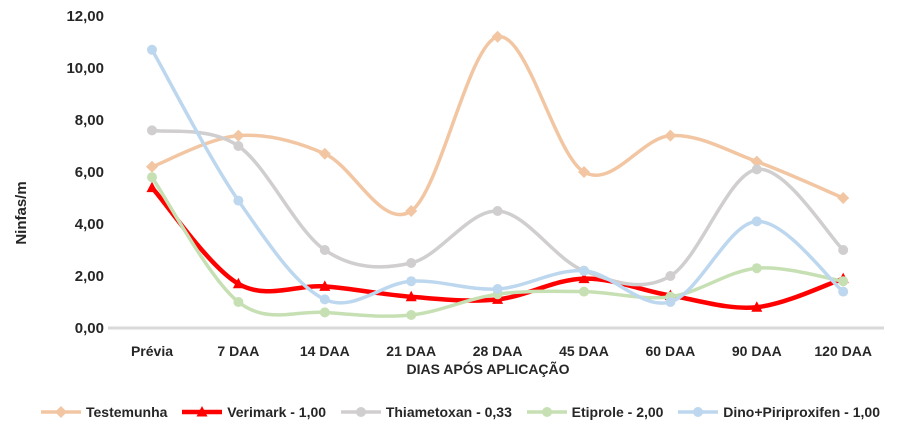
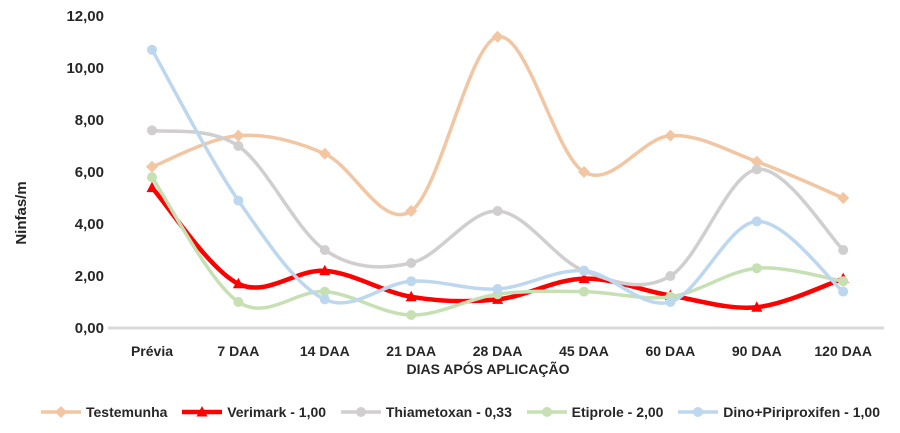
Verimark - 1,00/14 DAA: 1,6 -> 2,2
Etiprole - 2,00/14 DAA: 0,6 -> 1,4
